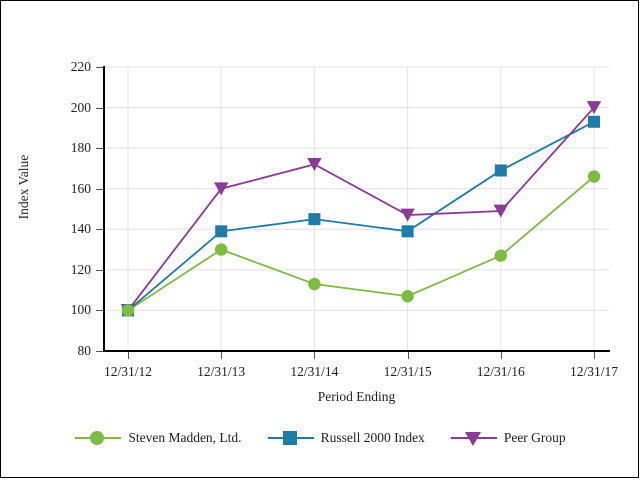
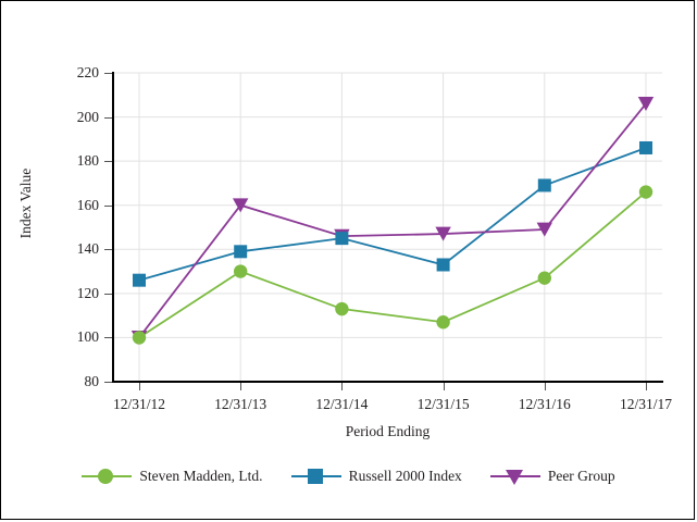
Russell 2000 Index/12/31/12: 100 -> 126
Peer Group/12/31/14: 172 -> 146
Russell 2000 Index/12/31/15: 139 -> 133
Russell 2000 Index/12/31/17: 193 -> 186
Peer Group/12/31/17: 200 -> 206
